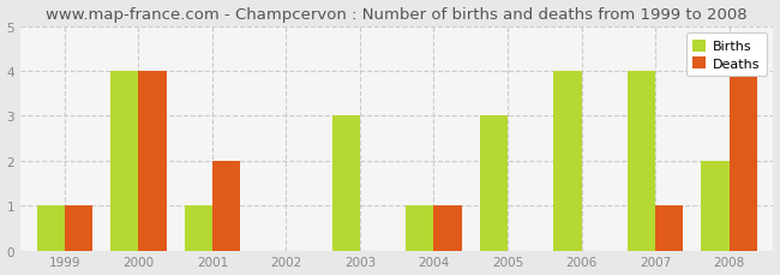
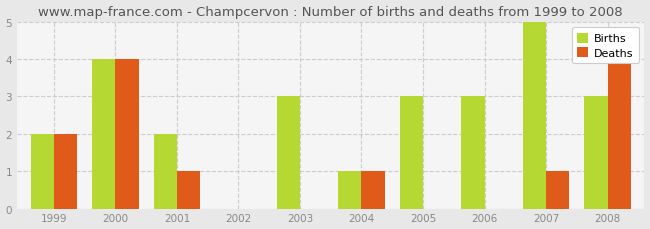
Births/1999: 1 -> 2
Deaths/1999: 1 -> 2
Births/2001: 1 -> 2
Deaths/2001: 2 -> 1
Births/2006: 4 -> 3
Births/2007: 4 -> 5
Births/2008: 2 -> 3
